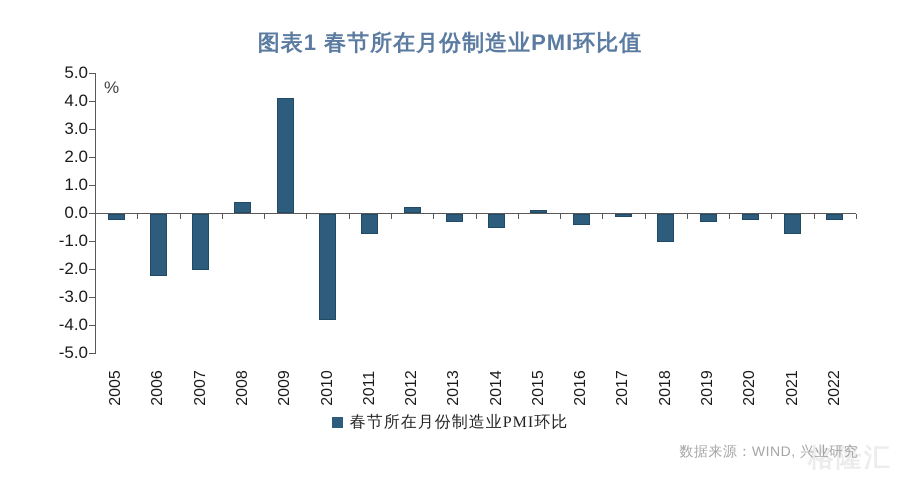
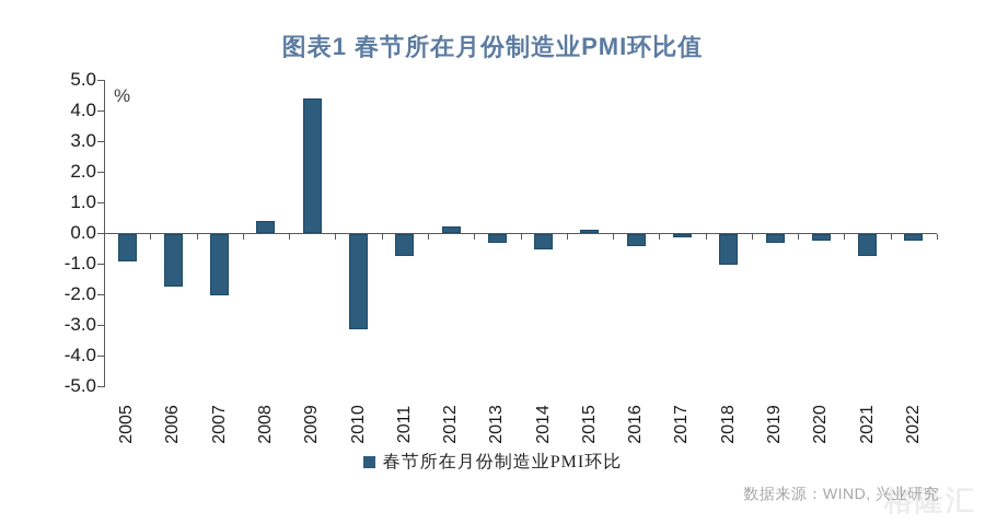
2005: -0.2 -> -0.9
2006: -2.2 -> -1.7
2009: 4.1 -> 4.4
2010: -3.8 -> -3.1
